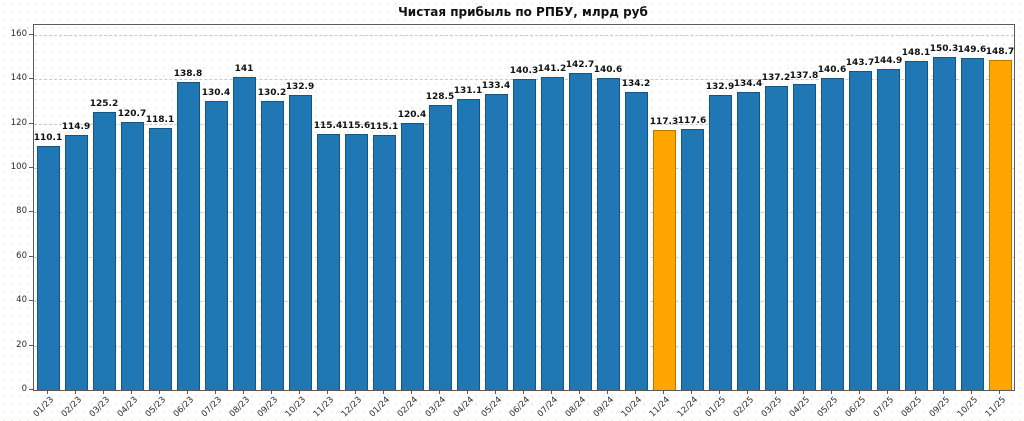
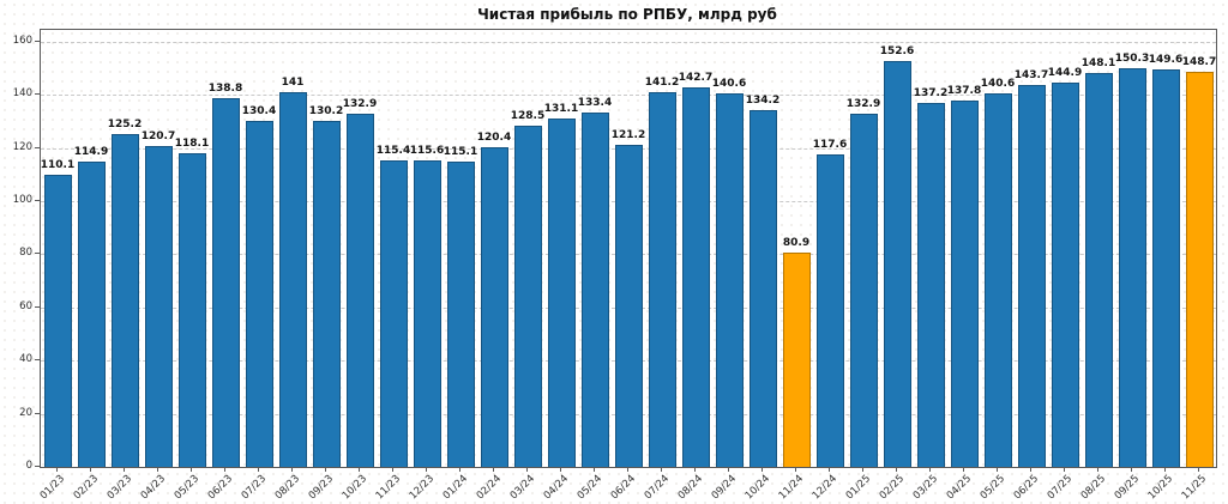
06/24: 140.3 -> 121.2
11/24: 117.3 -> 80.9
02/25: 134.4 -> 152.6
